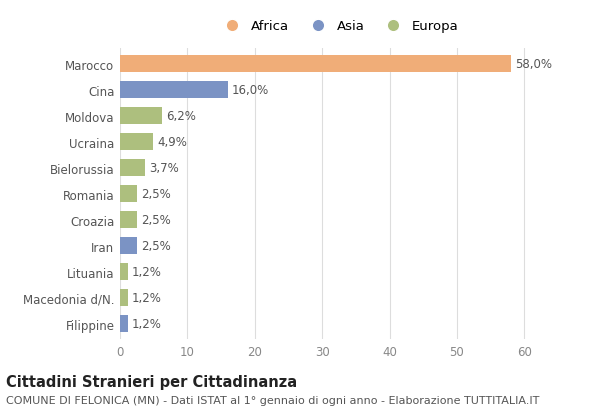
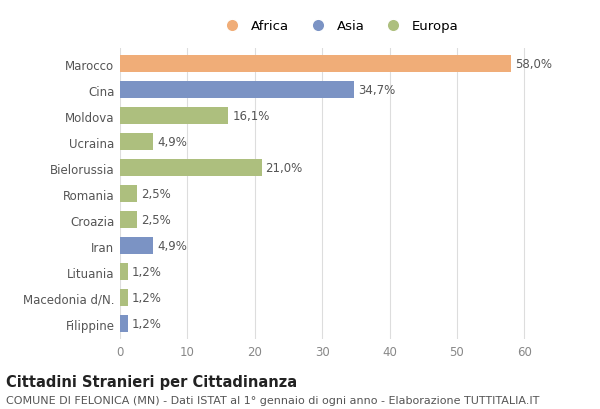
Cina: 16,0% -> 34,7%
Moldova: 6,2% -> 16,1%
Bielorussia: 3,7% -> 21,0%
Iran: 2,5% -> 4,9%
